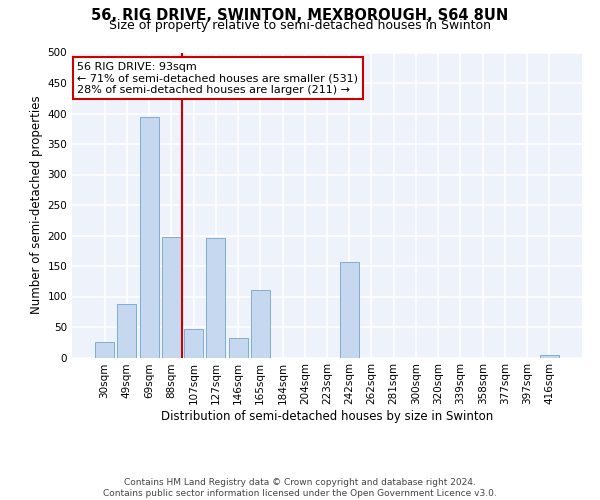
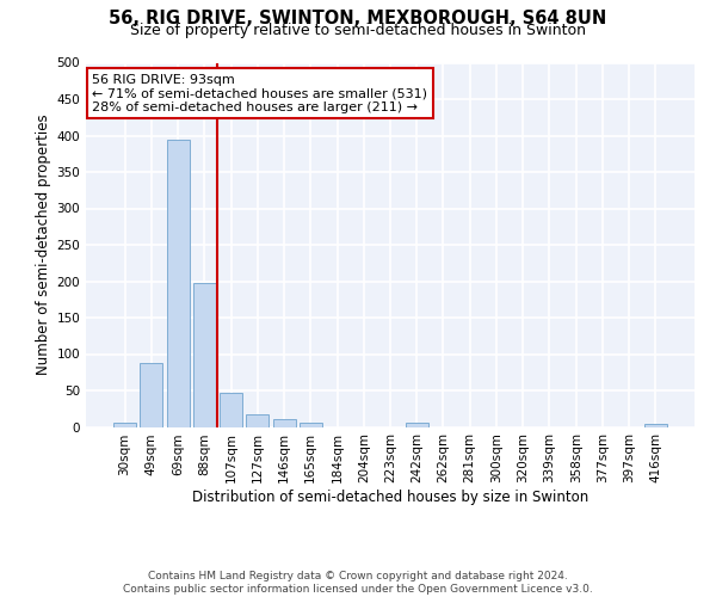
30sqm: 26 -> 5
127sqm: 196 -> 17
146sqm: 32 -> 10
165sqm: 110 -> 5
242sqm: 156 -> 5
